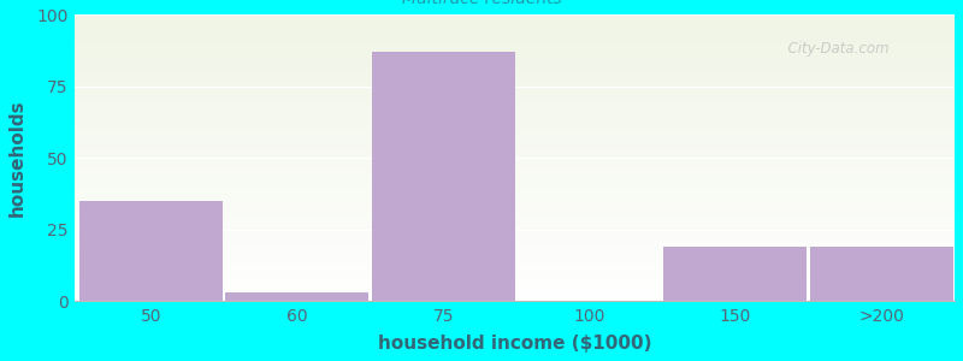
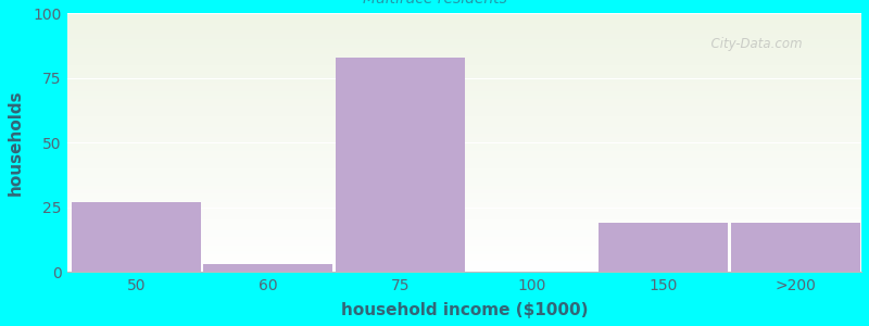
50: 35 -> 27
75: 87 -> 83
